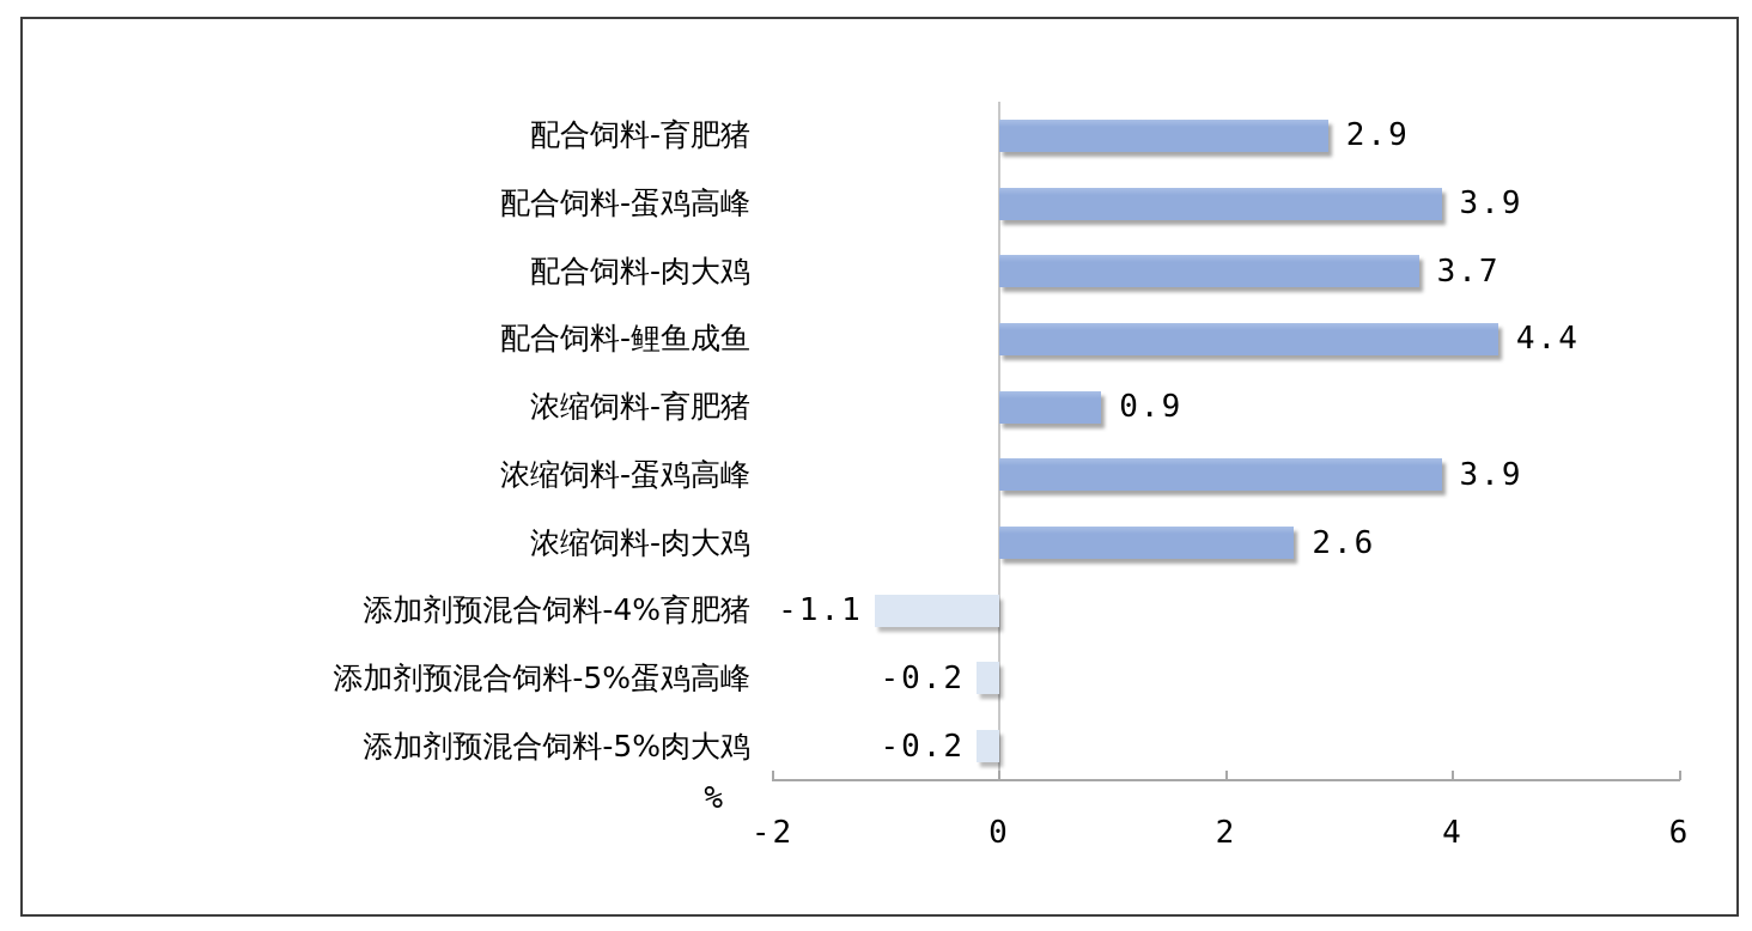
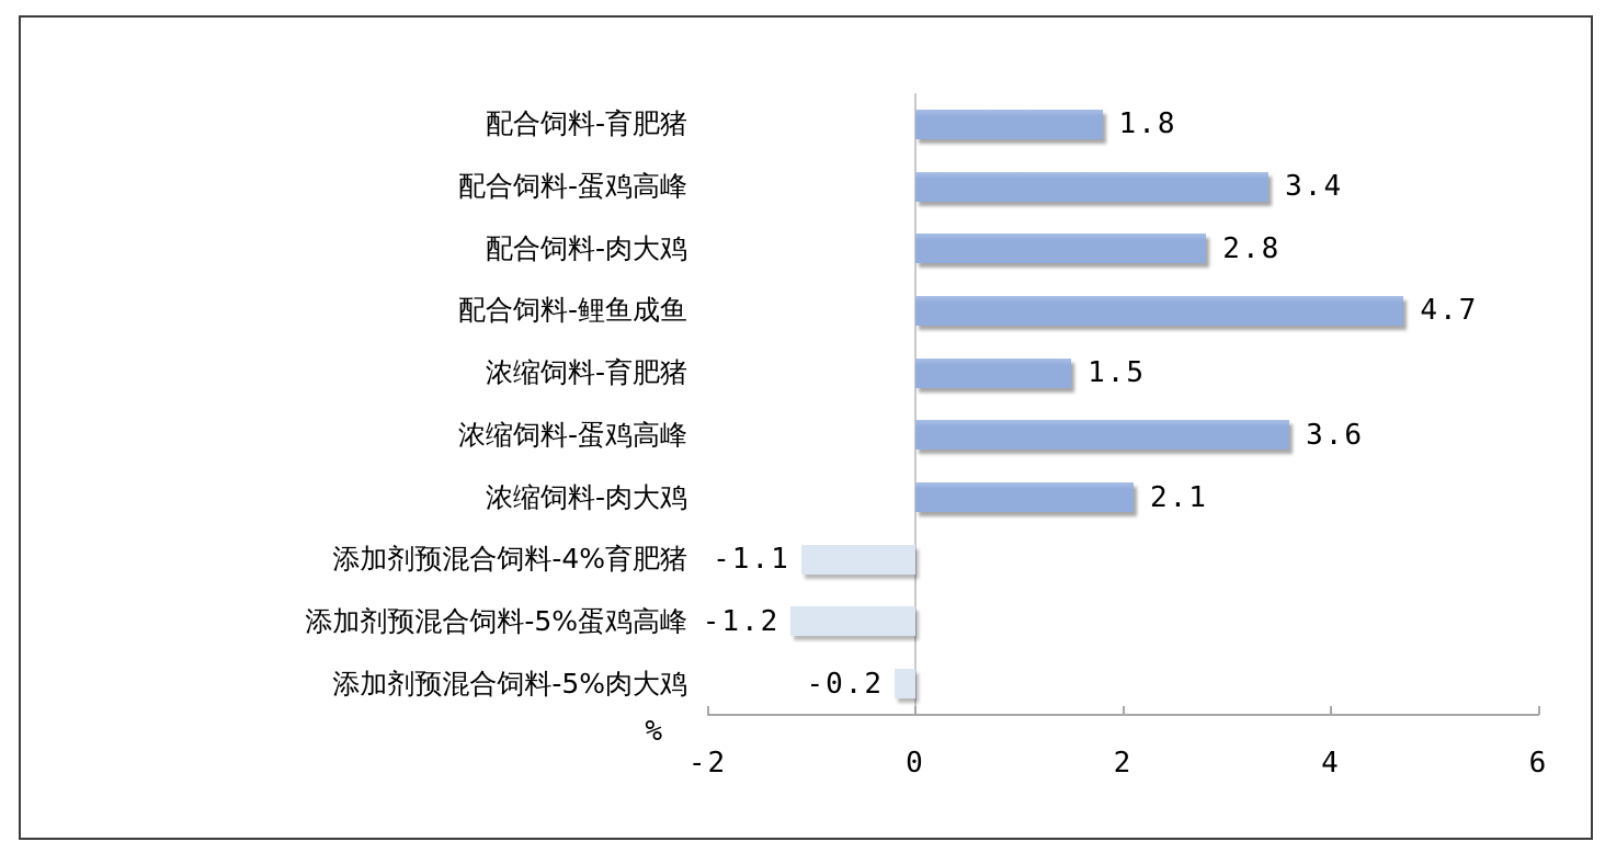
配合饲料-育肥猪: 2.9 -> 1.8
配合饲料-蛋鸡高峰: 3.9 -> 3.4
配合饲料-肉大鸡: 3.7 -> 2.8
配合饲料-鲤鱼成鱼: 4.4 -> 4.7
浓缩饲料-育肥猪: 0.9 -> 1.5
浓缩饲料-蛋鸡高峰: 3.9 -> 3.6
浓缩饲料-肉大鸡: 2.6 -> 2.1
添加剂预混合饲料-5%蛋鸡高峰: -0.2 -> -1.2
